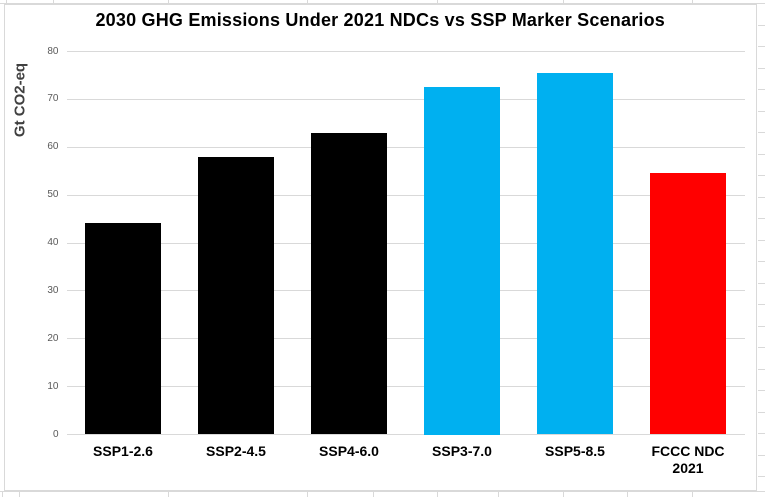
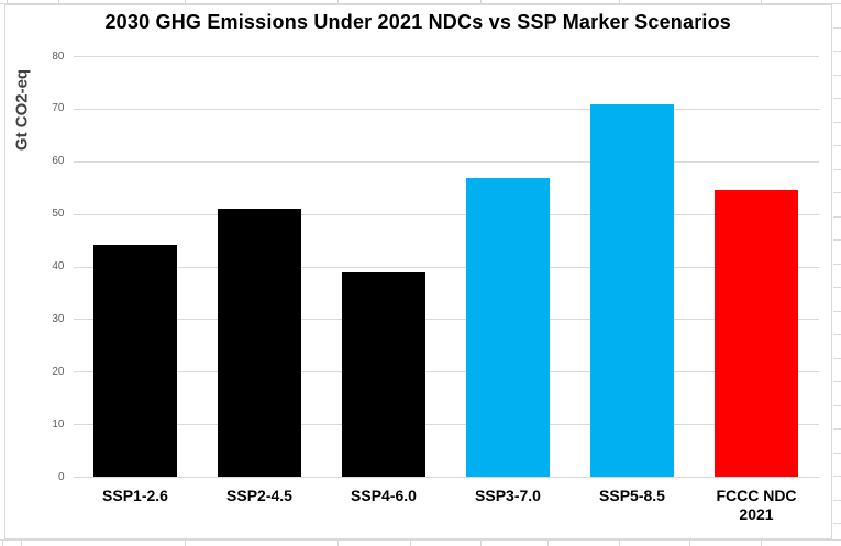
SSP2-4.5: 58 -> 51
SSP4-6.0: 63 -> 39
SSP3-7.0: 72 -> 57
SSP5-8.5: 76 -> 71
